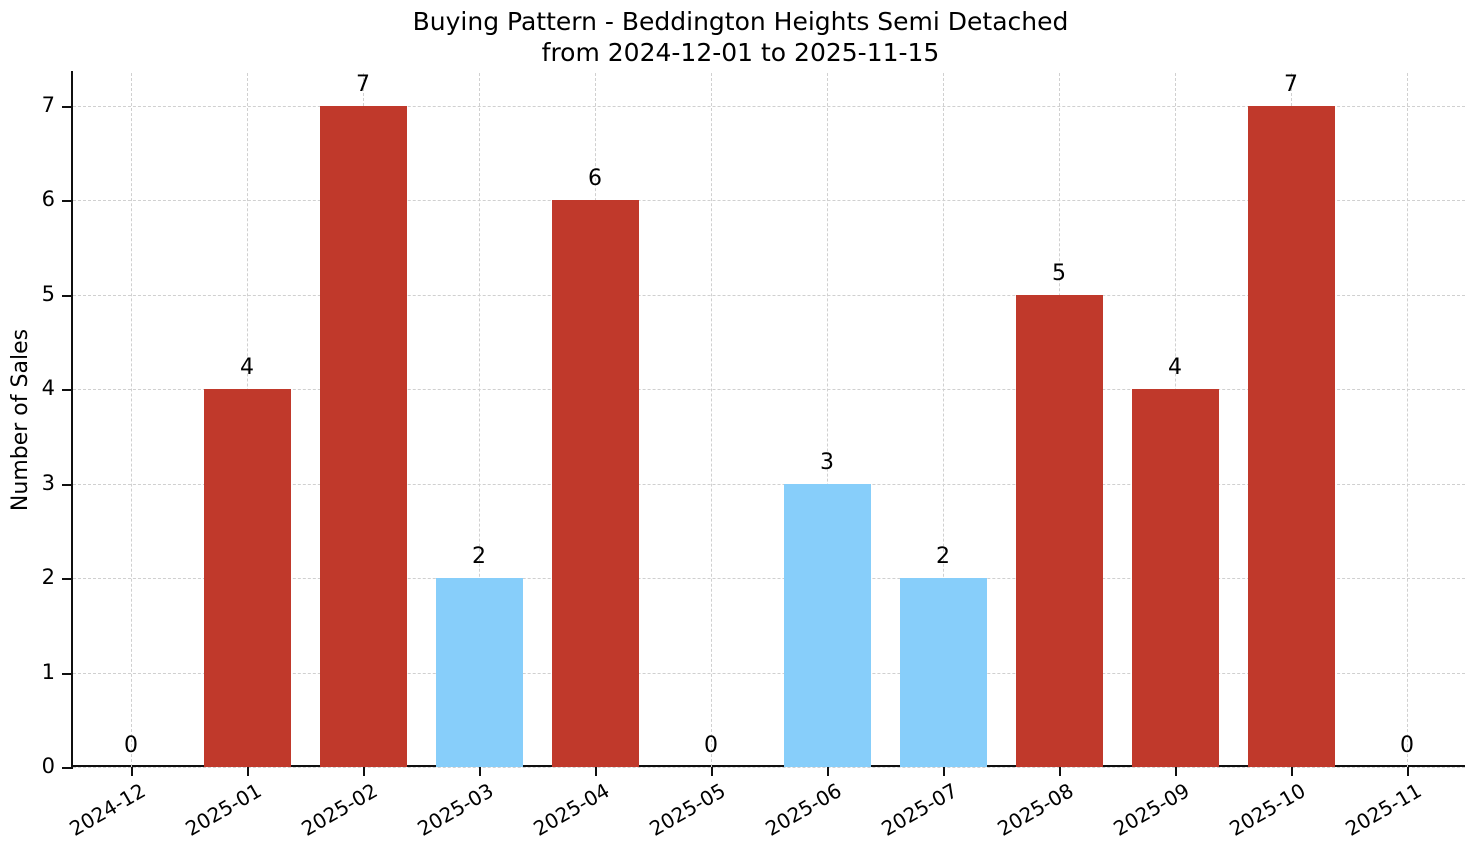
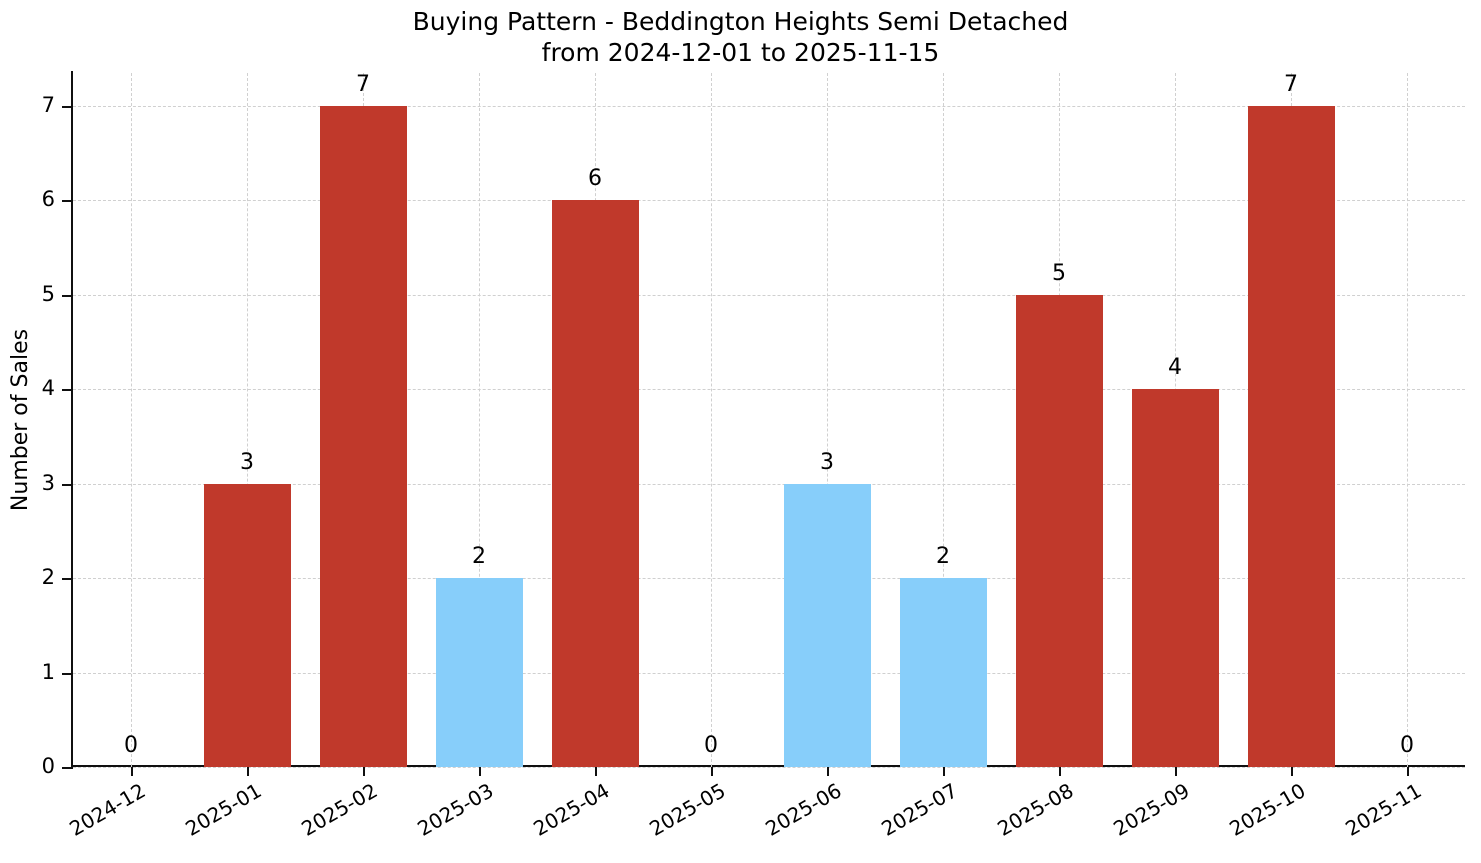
2025-01: 4 -> 3
